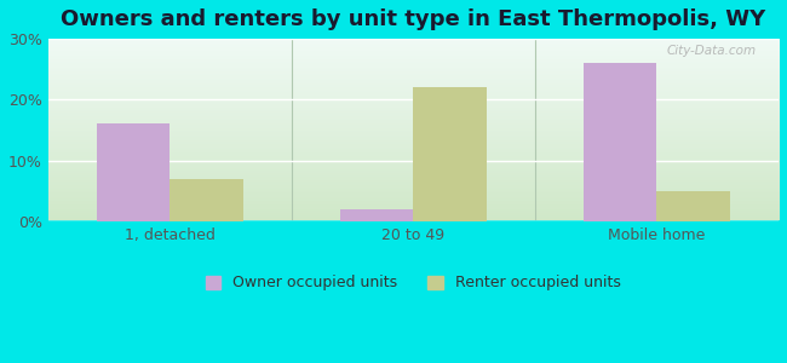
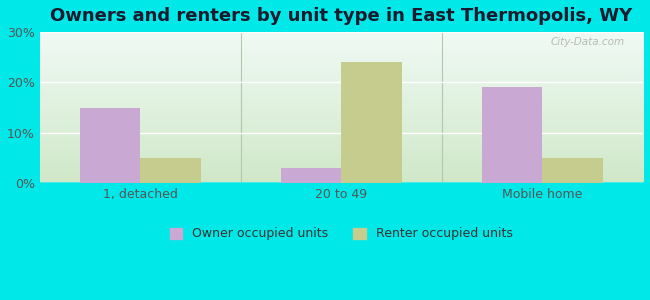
Owner occupied units/1, detached: 16% -> 15%
Renter occupied units/1, detached: 7% -> 5%
Owner occupied units/20 to 49: 2% -> 3%
Renter occupied units/20 to 49: 22% -> 24%
Owner occupied units/Mobile home: 26% -> 19%
